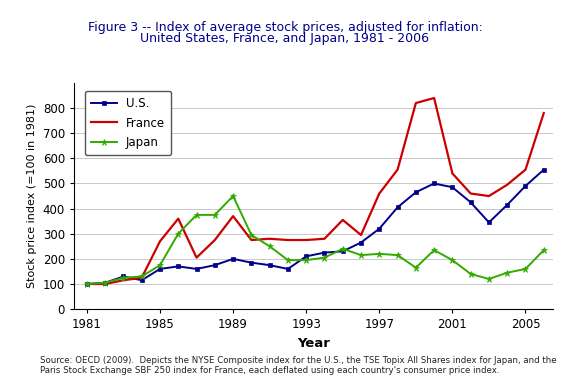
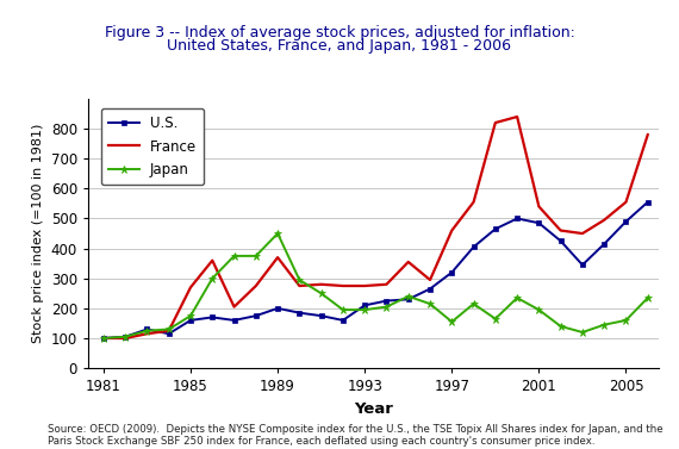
Japan/1997: 220 -> 155
